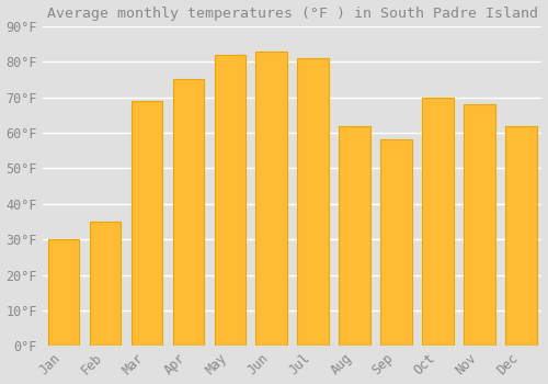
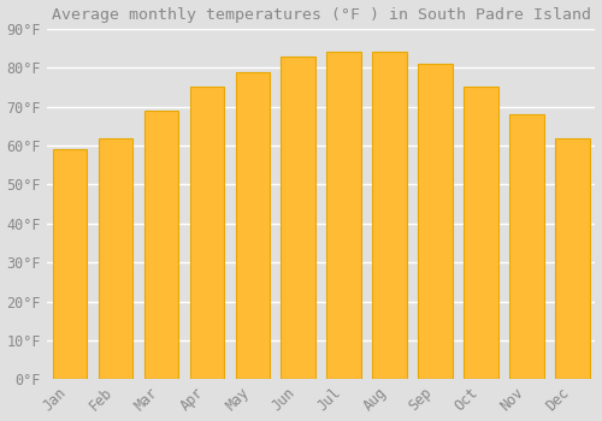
Jan: 30°F -> 59°F
Feb: 35°F -> 62°F
May: 82°F -> 79°F
Jul: 81°F -> 84°F
Aug: 62°F -> 84°F
Sep: 58°F -> 81°F
Oct: 70°F -> 75°F
